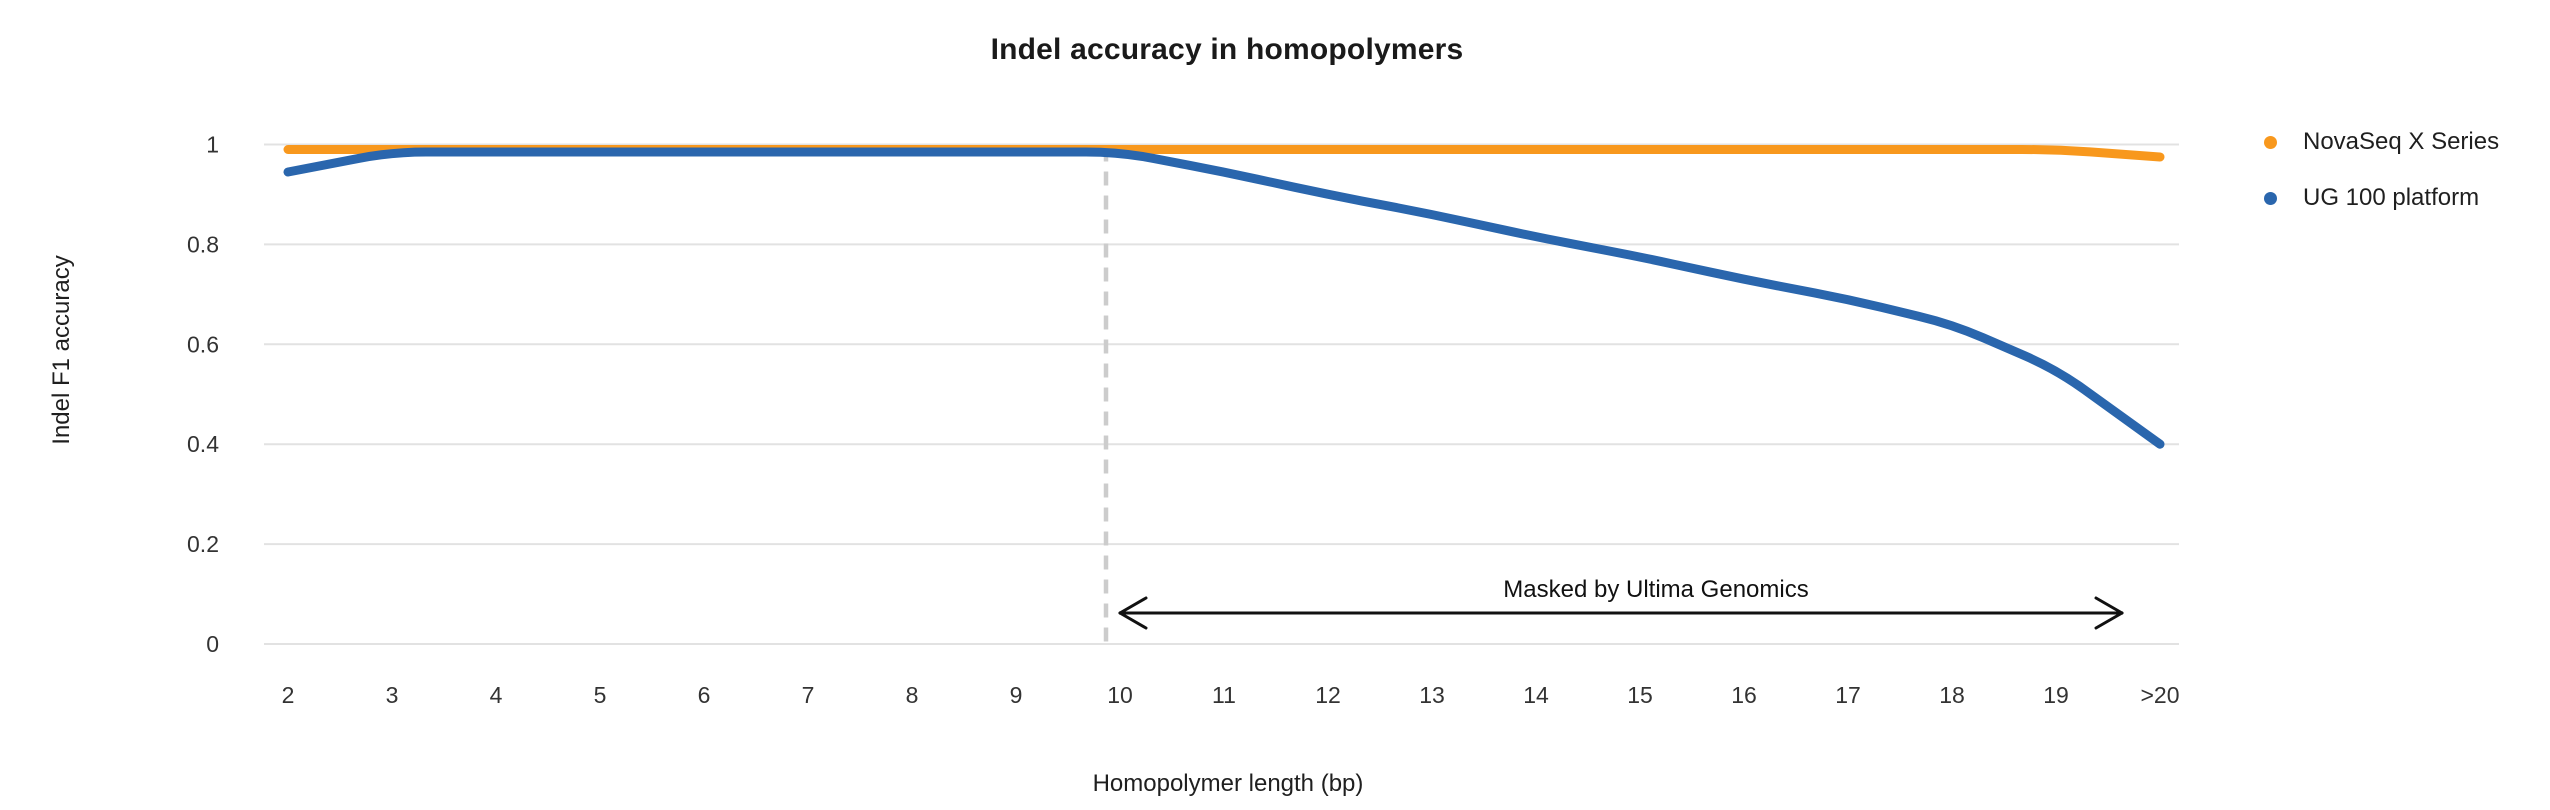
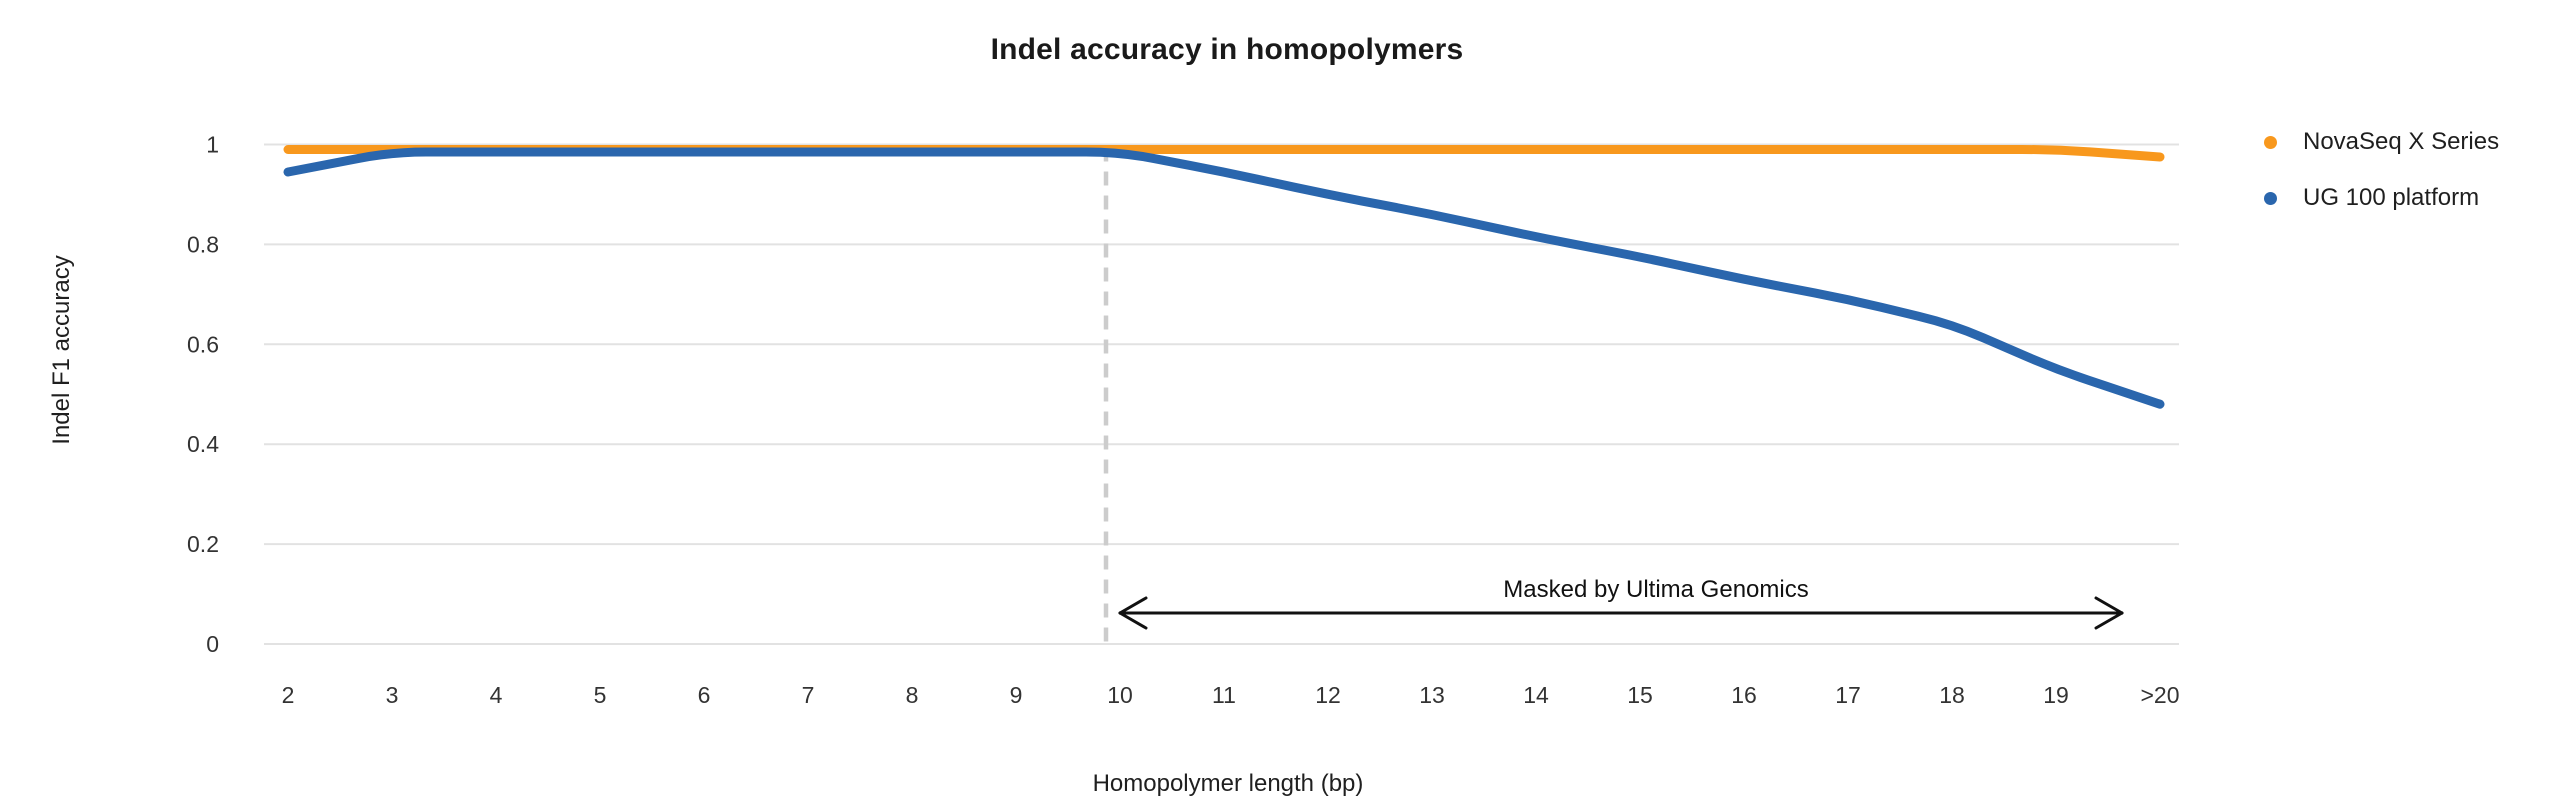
UG 100 platform/>20: 0.40 -> 0.48
